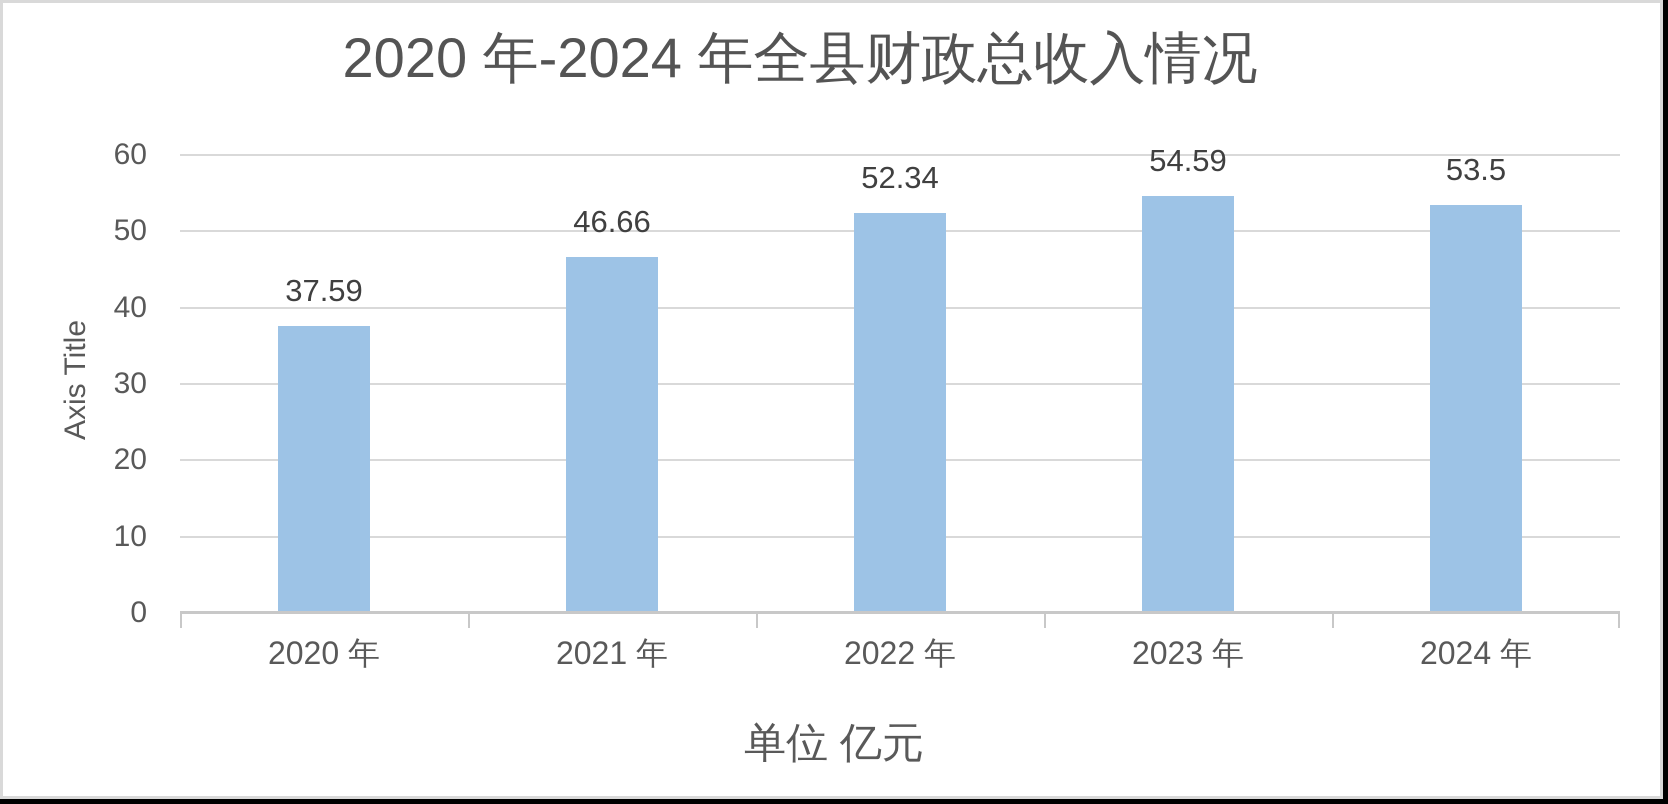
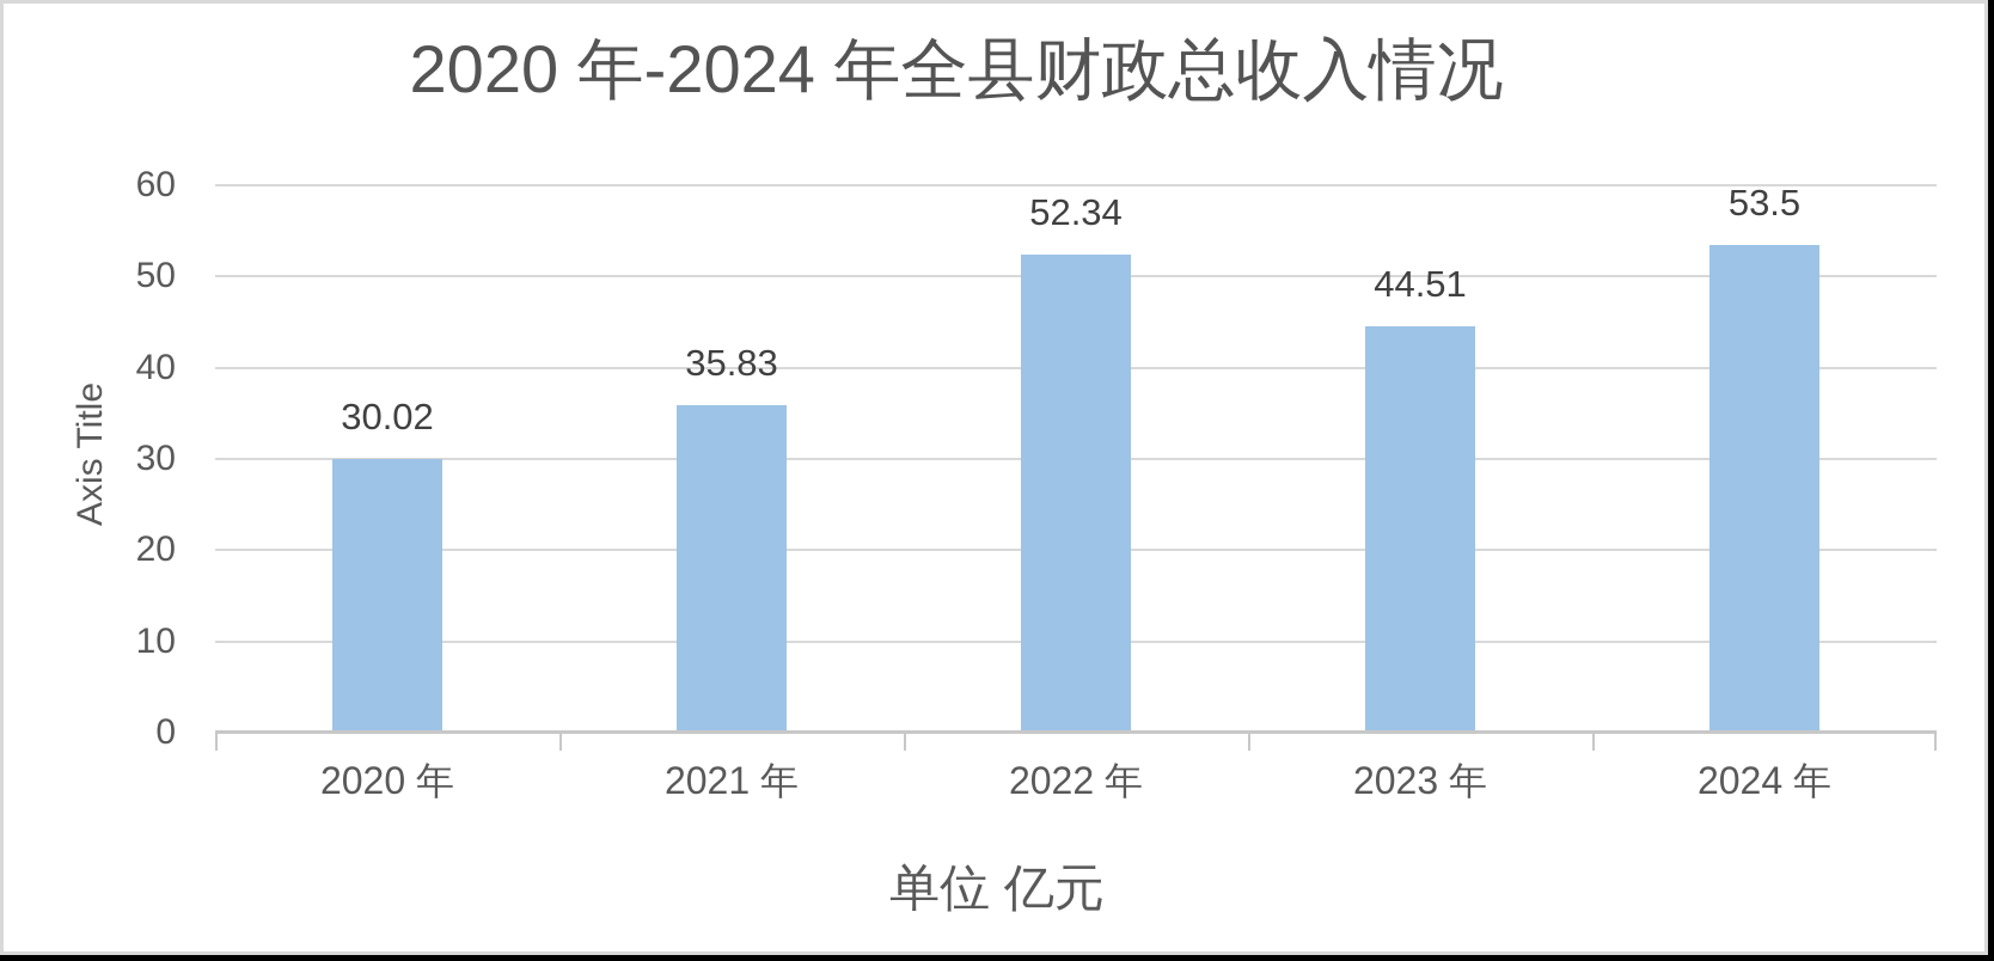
2020 年: 37.59 -> 30.02
2021 年: 46.66 -> 35.83
2023 年: 54.59 -> 44.51
